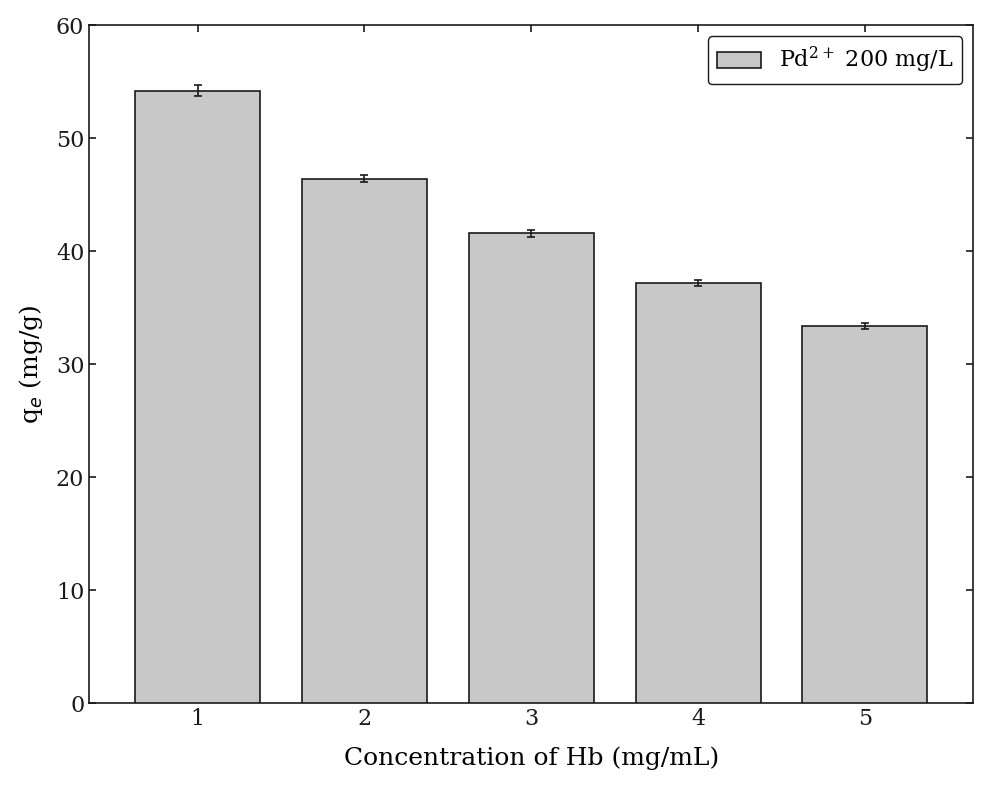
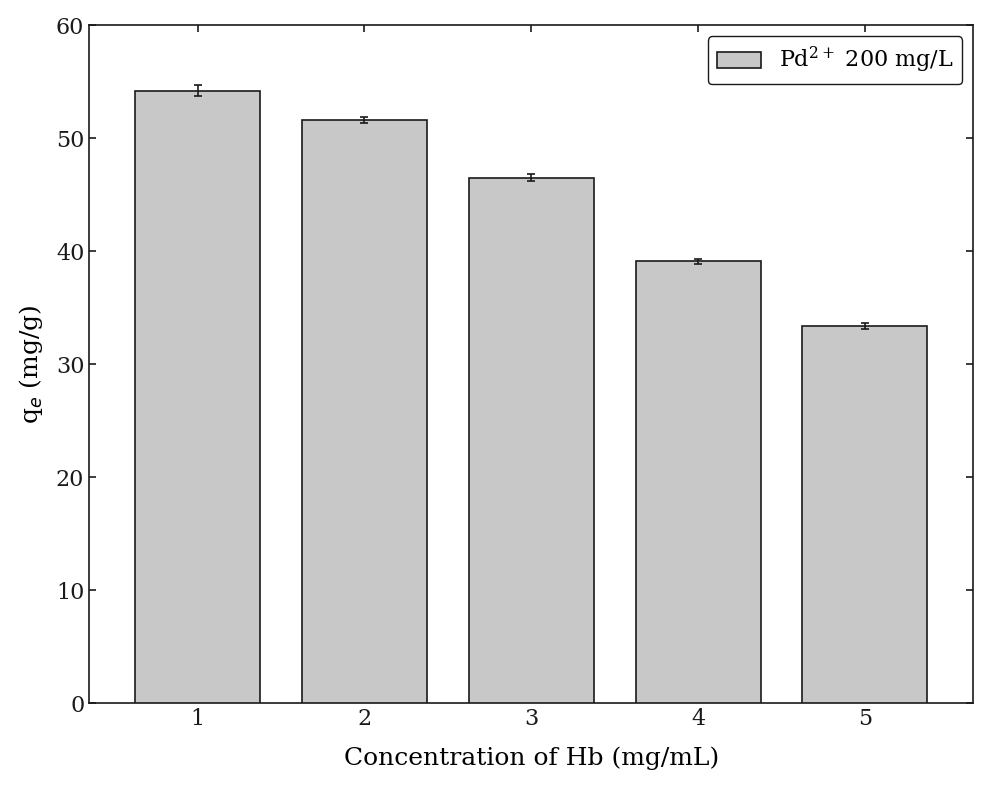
2: 46.4 -> 51.6
3: 41.6 -> 46.5
4: 37.2 -> 39.1
